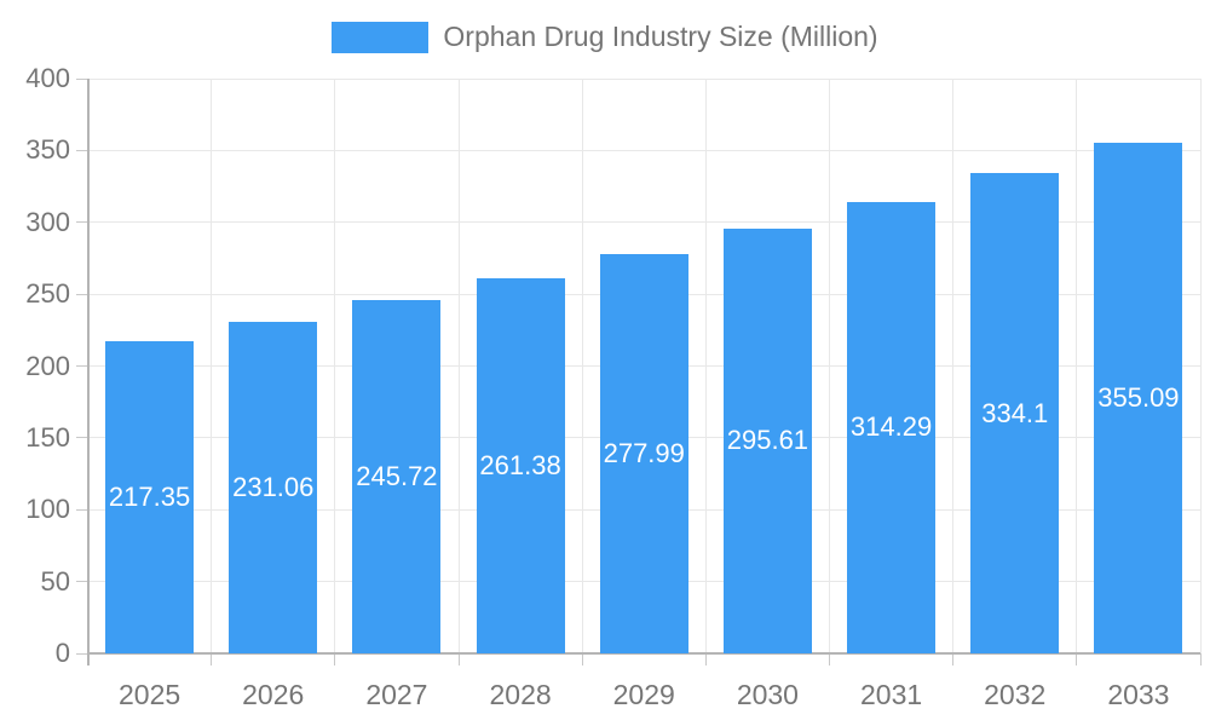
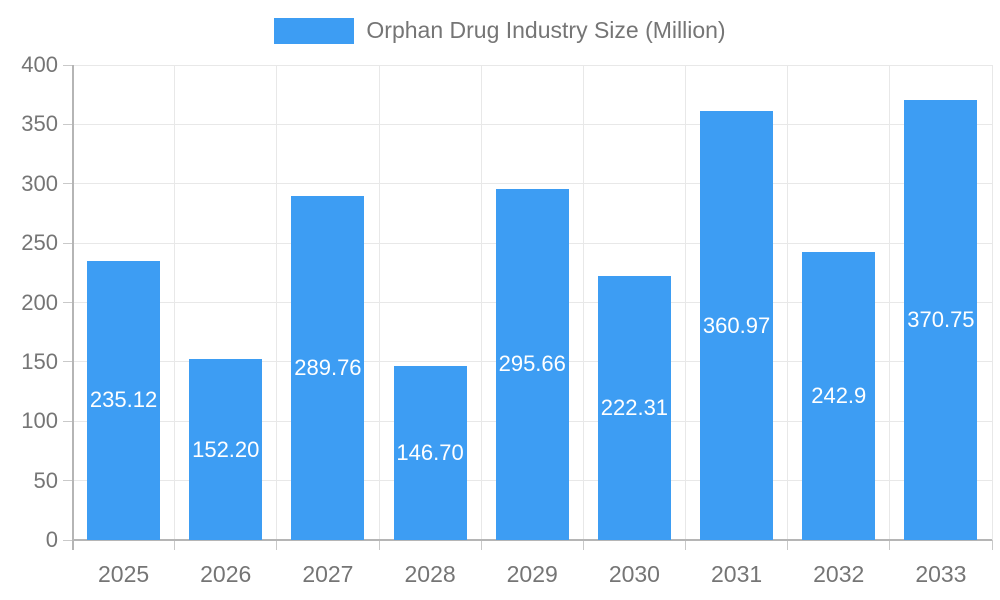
2025: 217.35 -> 235.12
2026: 231.06 -> 152.20
2027: 245.72 -> 289.76
2028: 261.38 -> 146.70
2029: 277.99 -> 295.66
2030: 295.61 -> 222.31
2031: 314.29 -> 360.97
2032: 334.1 -> 242.9
2033: 355.09 -> 370.75
